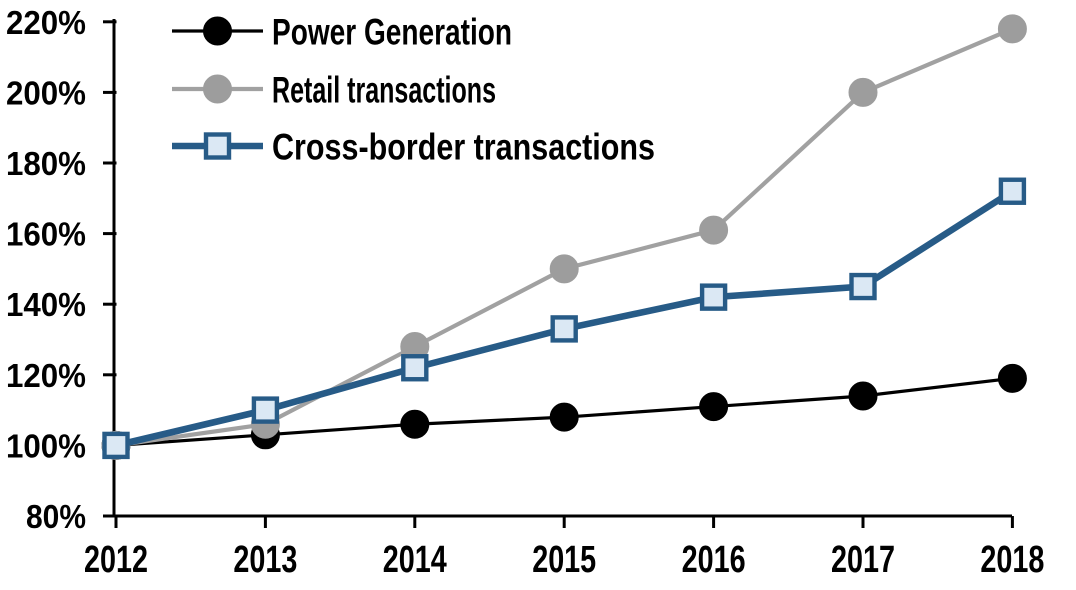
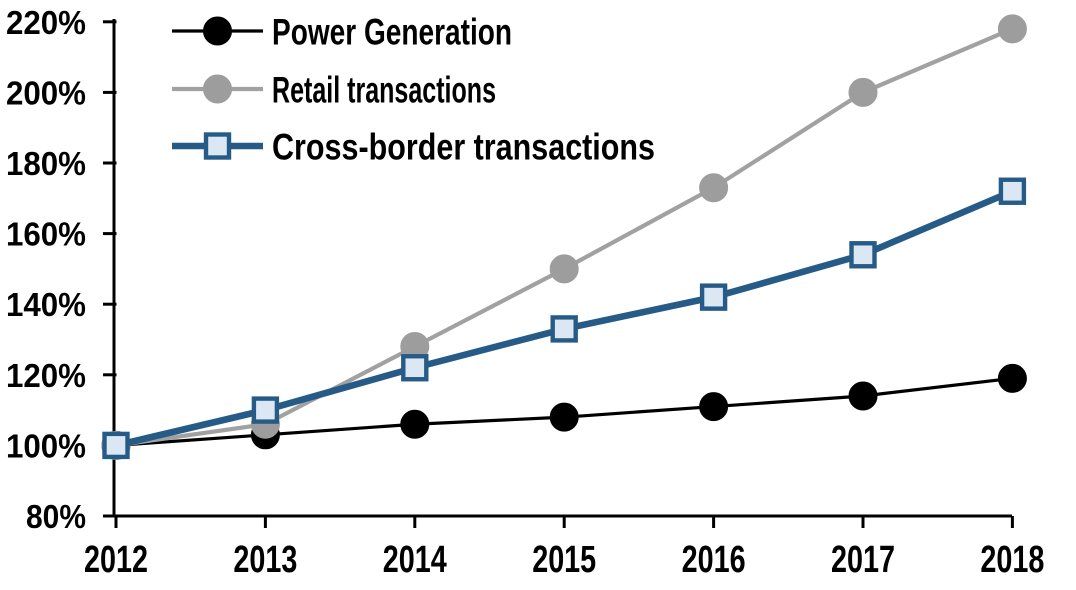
Retail transactions/2016: 161% -> 173%
Cross-border transactions/2017: 145% -> 154%
